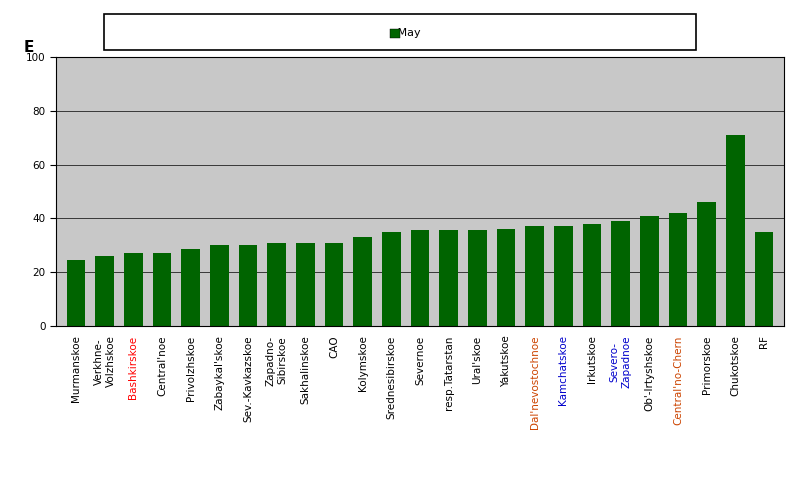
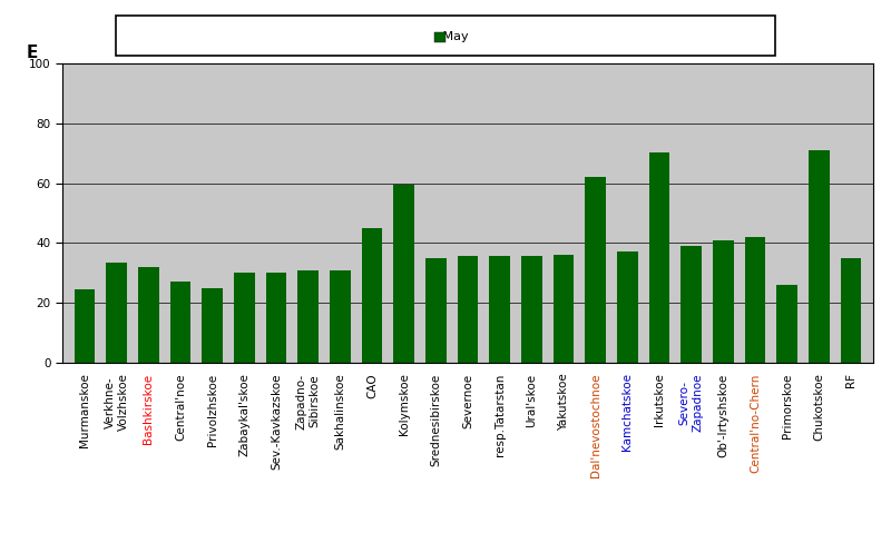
Verkhnе- Volzhskoe: 26.0 -> 33.5
Bashkirskoe: 27.0 -> 32.0
Privolzhskoe: 28.5 -> 25.0
CAO: 31.0 -> 45.0
Kolymskoe: 33.0 -> 59.5
Dal'nevostochnoe: 37.0 -> 62.0
Irkutskoe: 38.0 -> 70.5
Primorskoe: 46.0 -> 26.0
